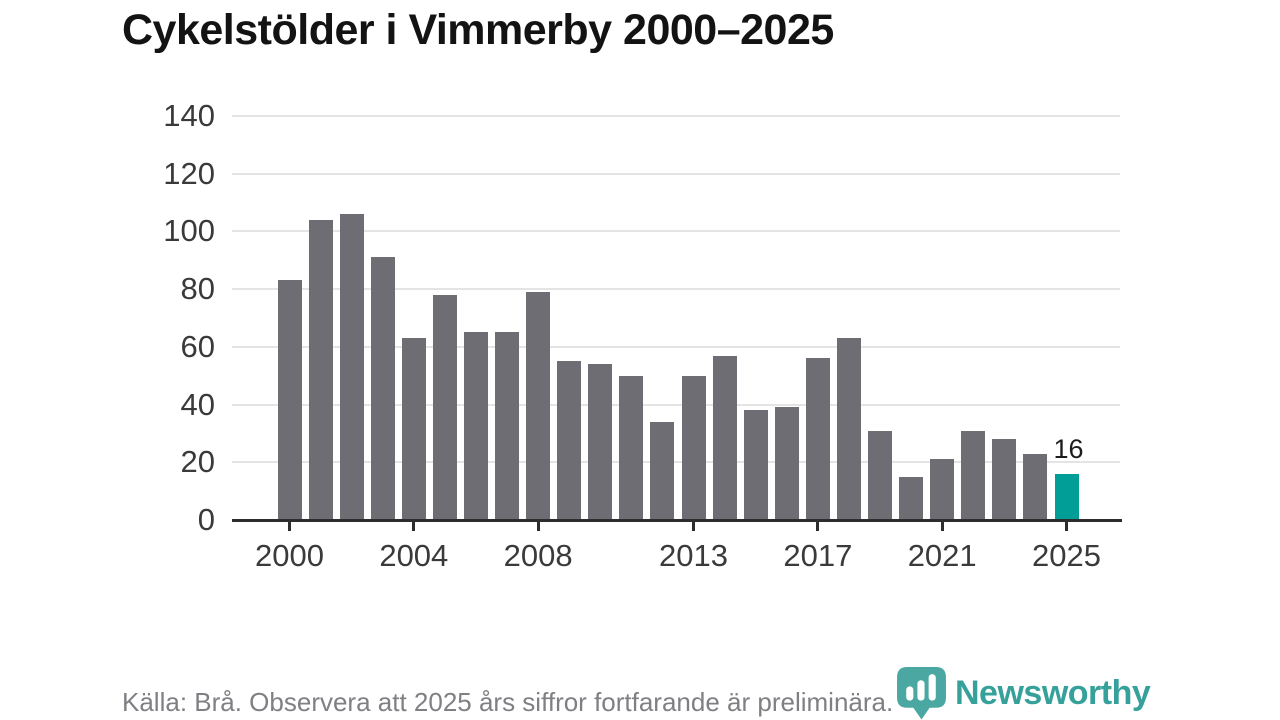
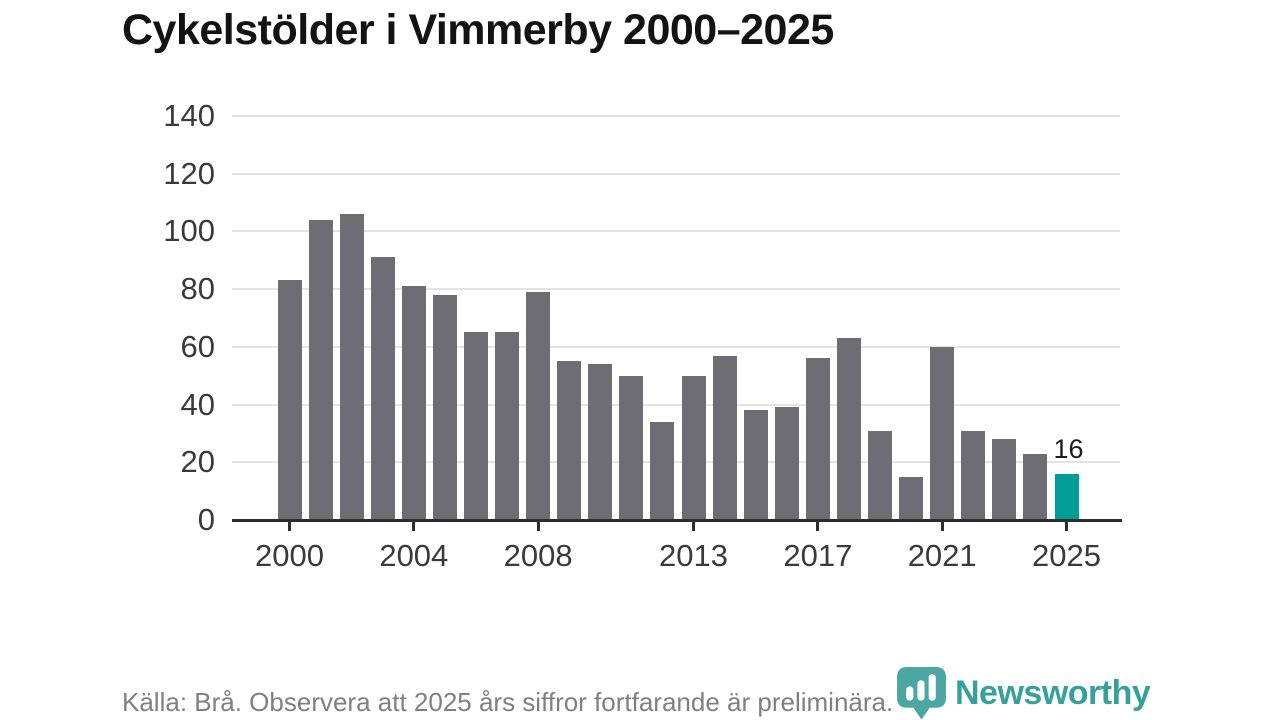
2004: 63 -> 81
2021: 21 -> 60
